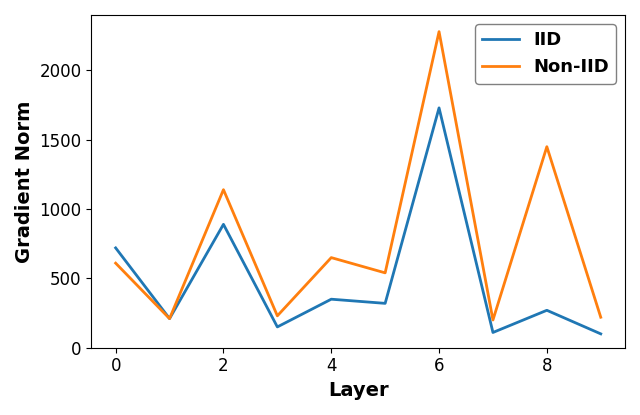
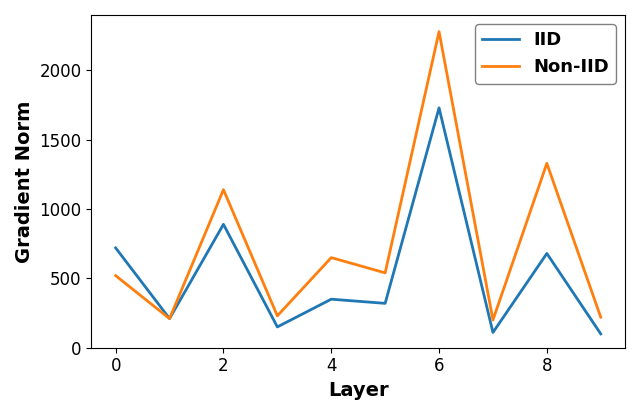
Non-IID/0: 610 -> 520
IID/8: 270 -> 680
Non-IID/8: 1450 -> 1330
